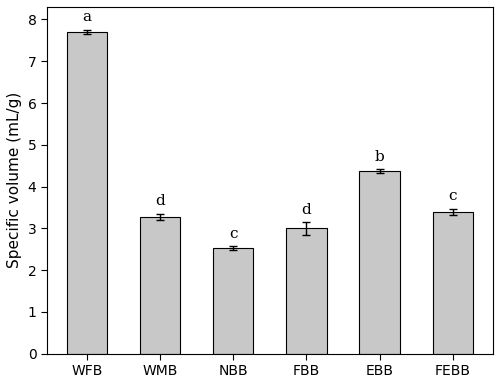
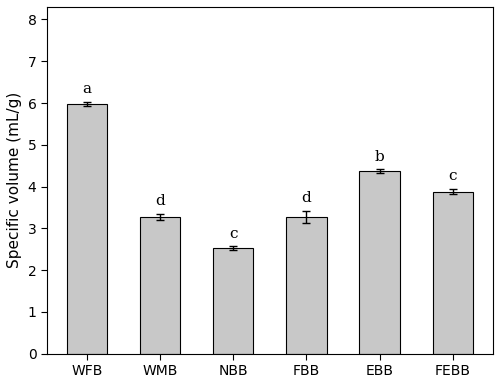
WFB: 7.70 -> 5.98
FBB: 3.00 -> 3.27
FEBB: 3.40 -> 3.88
